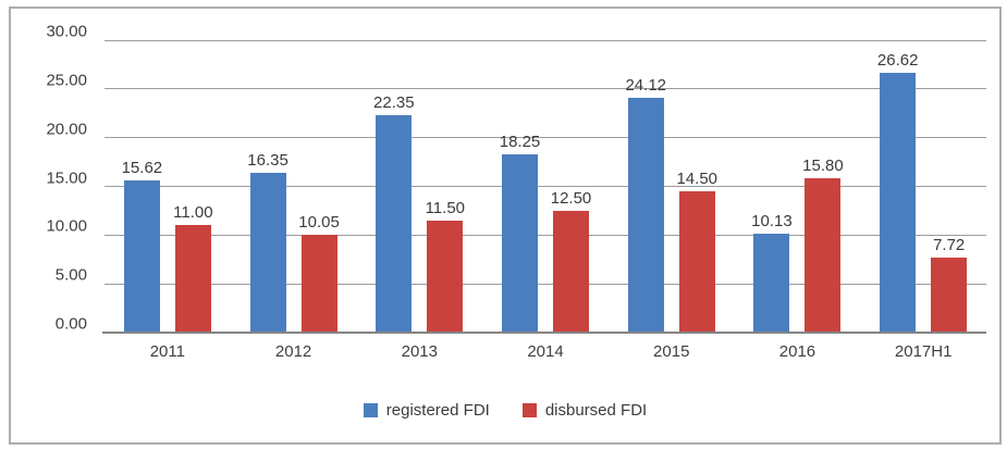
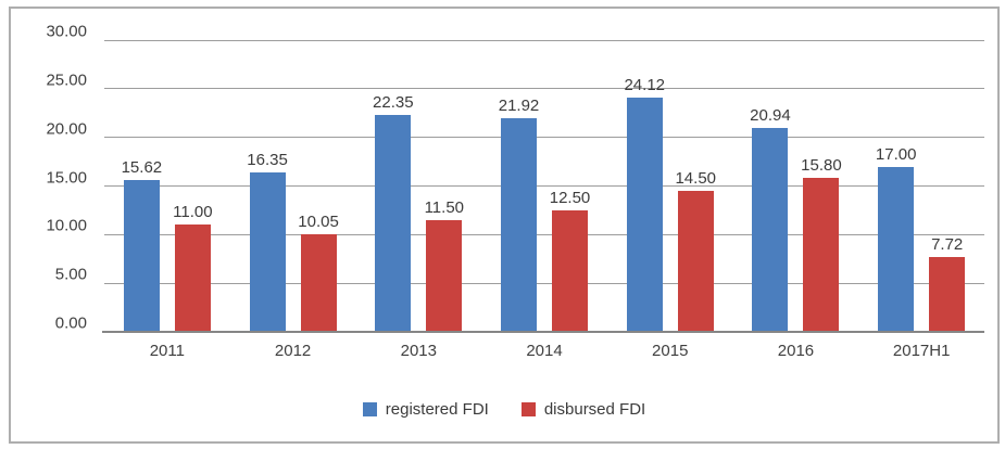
registered FDI/2014: 18.25 -> 21.92
registered FDI/2016: 10.13 -> 20.94
registered FDI/2017H1: 26.62 -> 17.00
